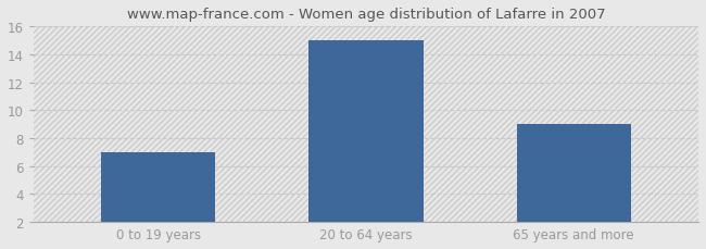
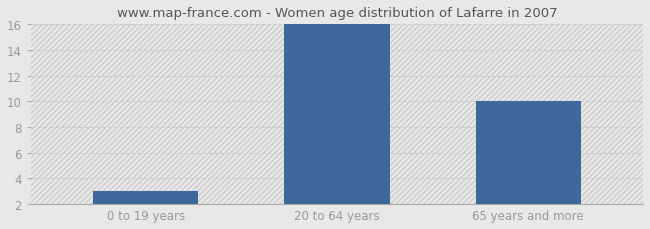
0 to 19 years: 7 -> 3
20 to 64 years: 15 -> 16
65 years and more: 9 -> 10
